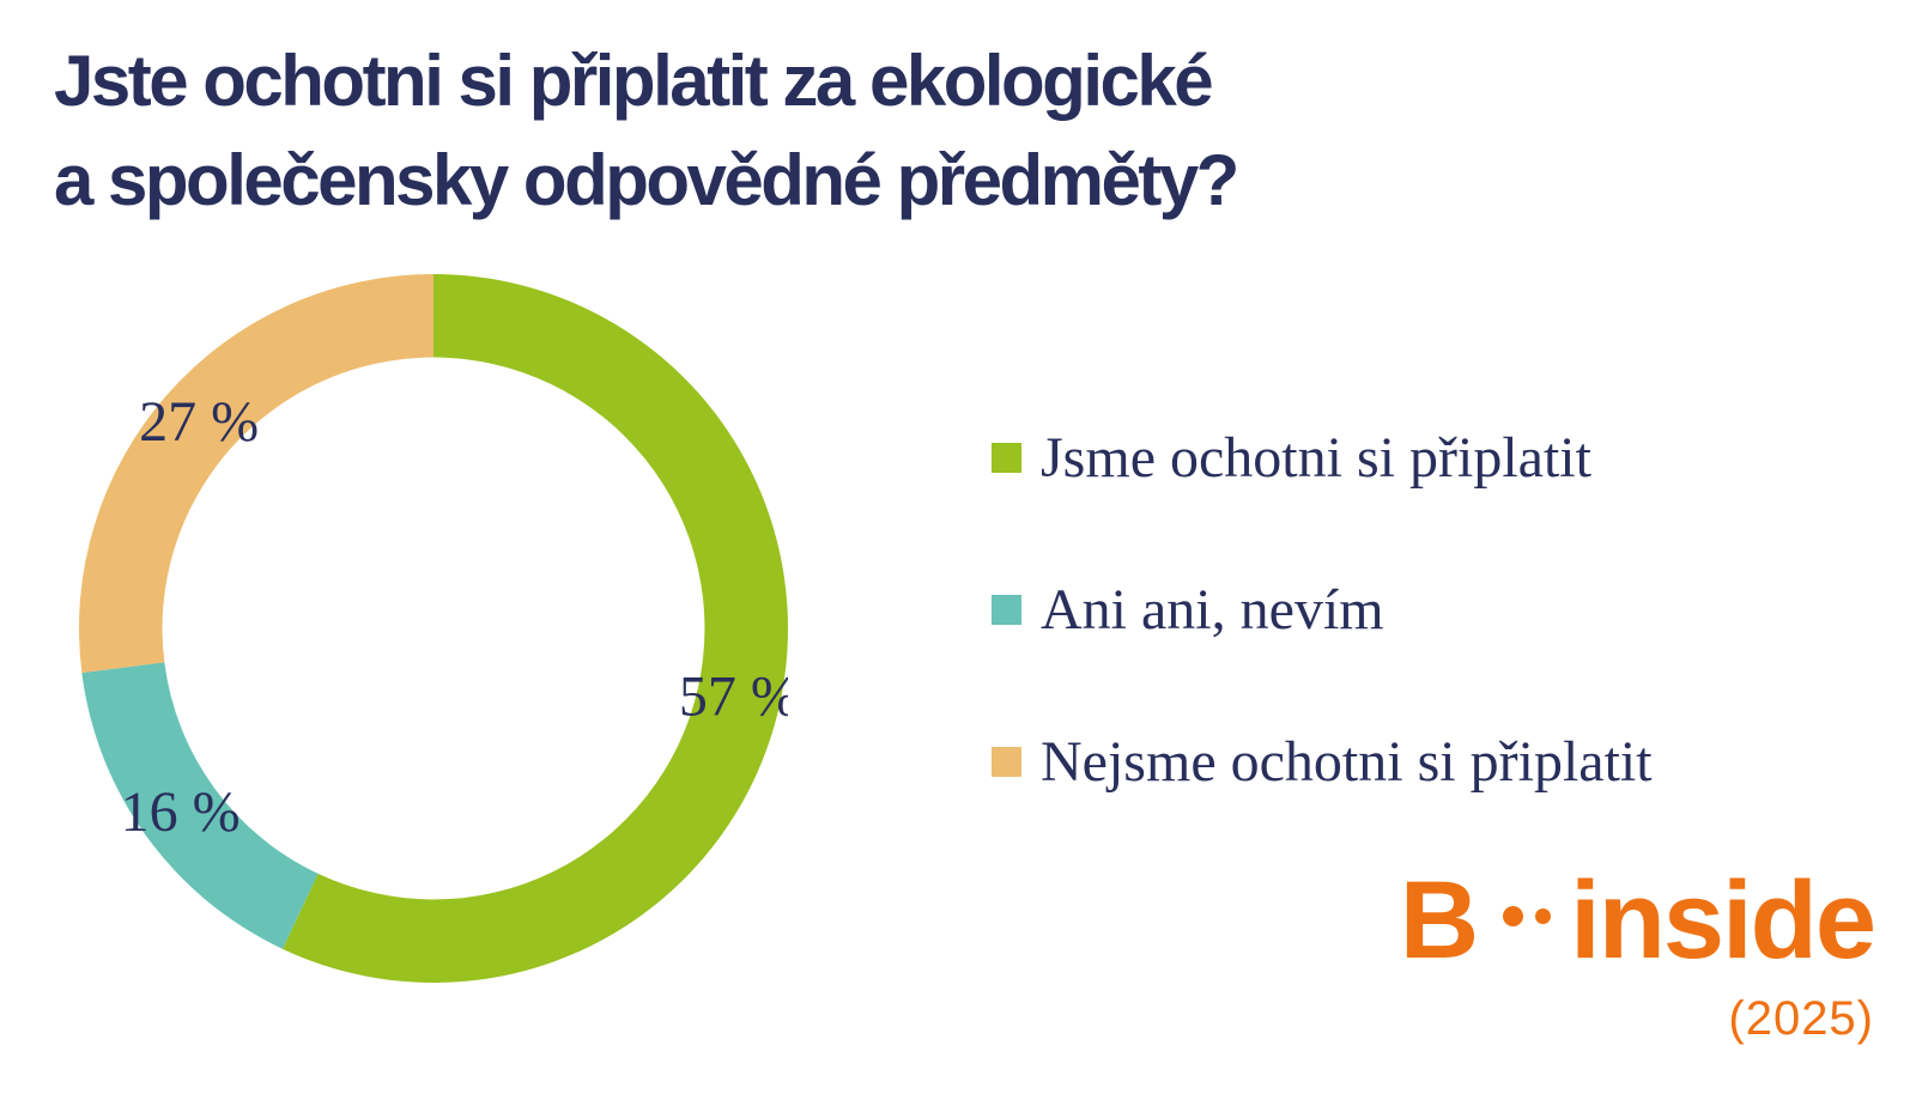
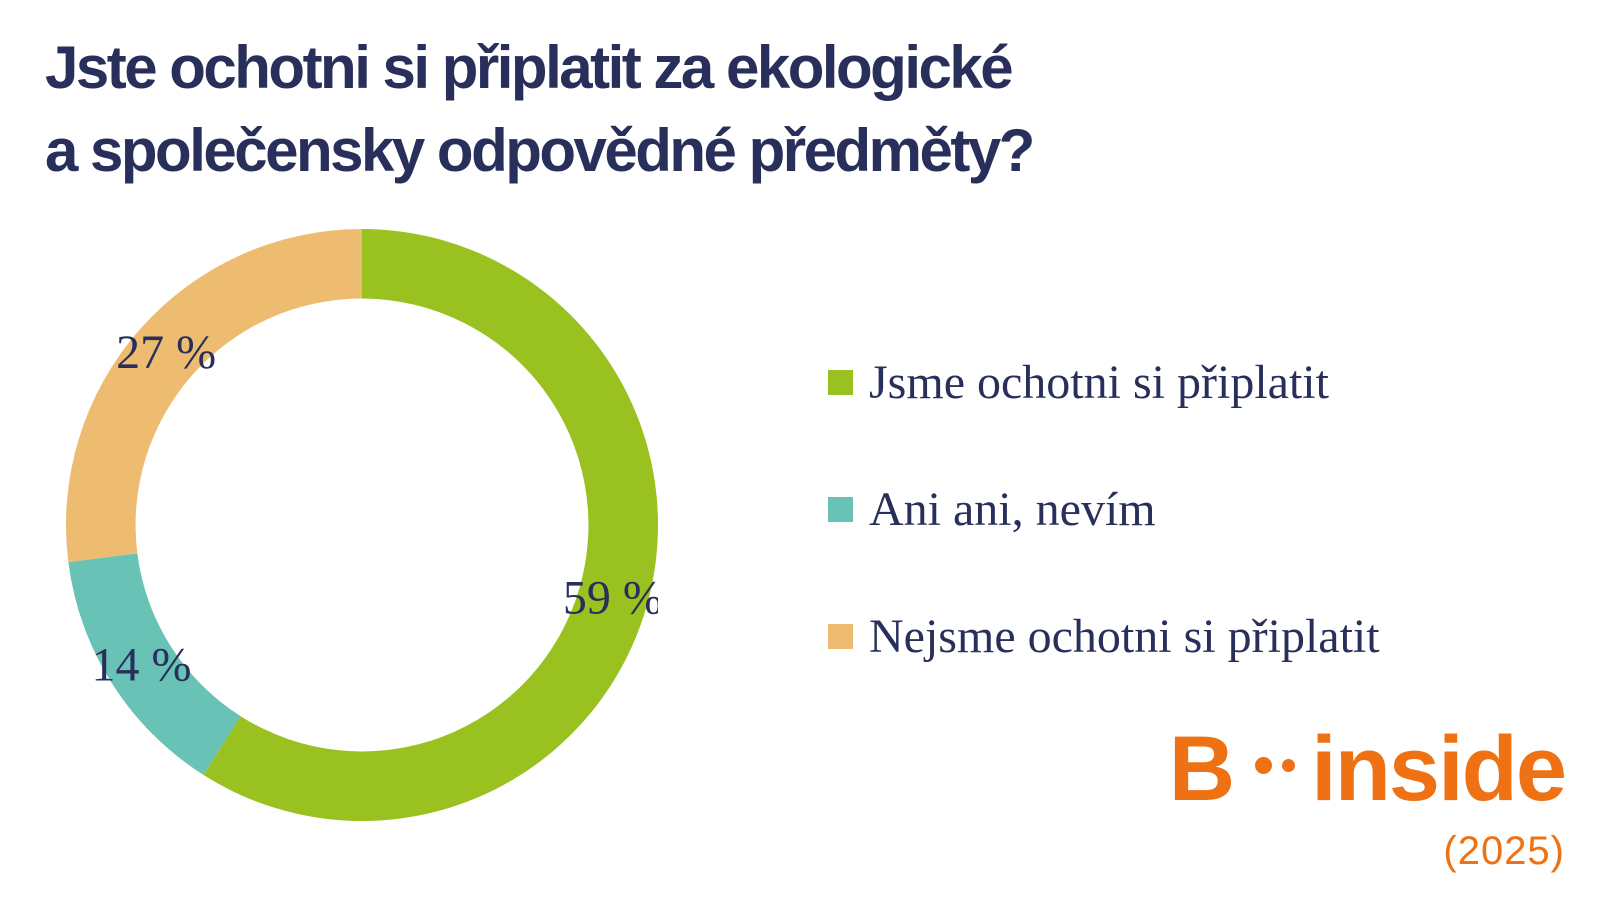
Jsme ochotni si připlatit: 57 -> 59
Ani ani, nevím: 16 -> 14
